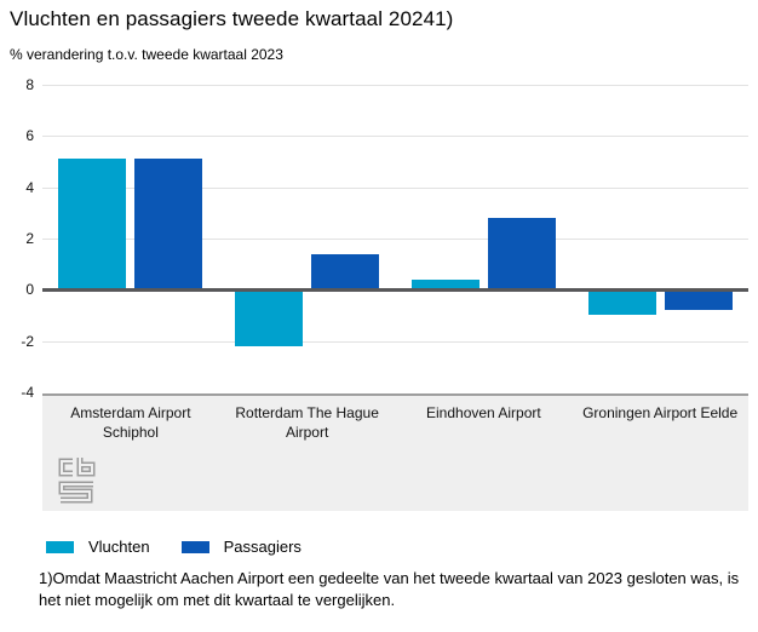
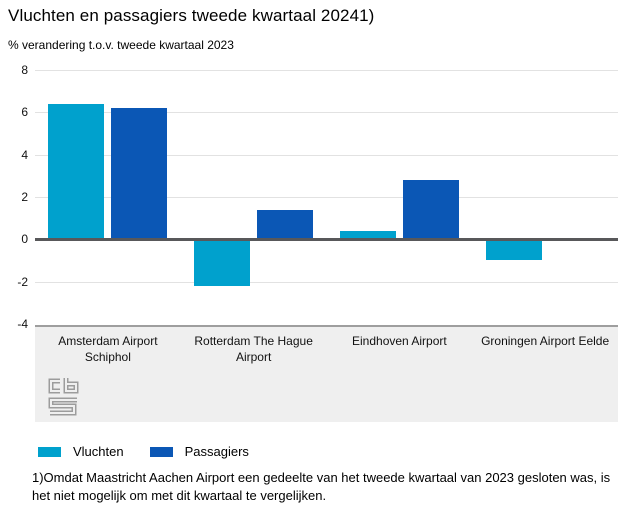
Vluchten/Amsterdam Airport Schiphol: 5.1 -> 6.4
Passagiers/Amsterdam Airport Schiphol: 5.1 -> 6.2
Passagiers/Groningen Airport Eelde: -0.8 -> -0.1
